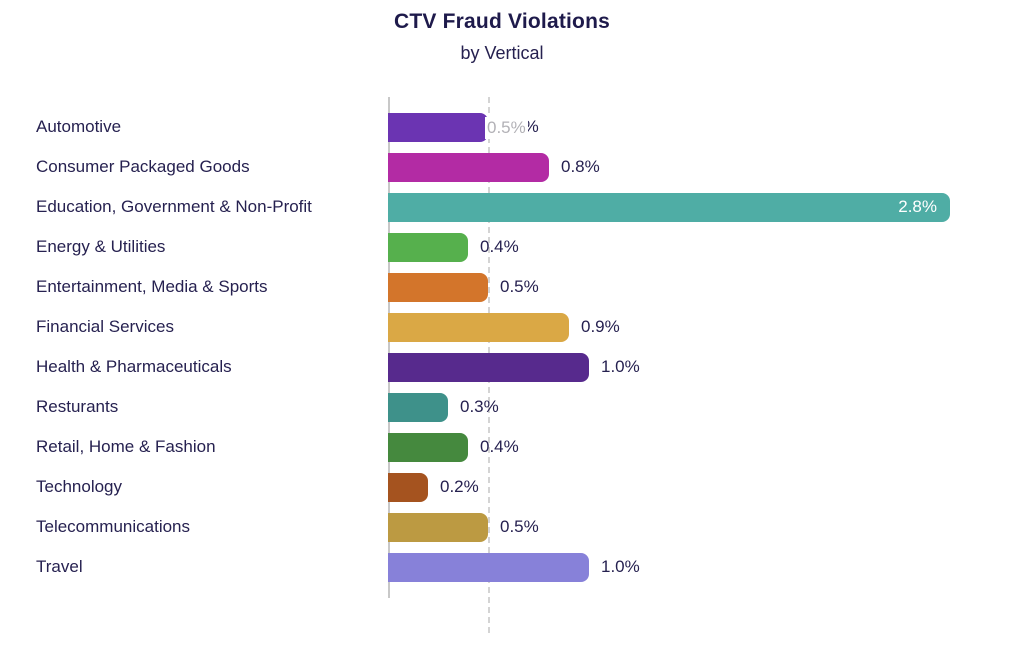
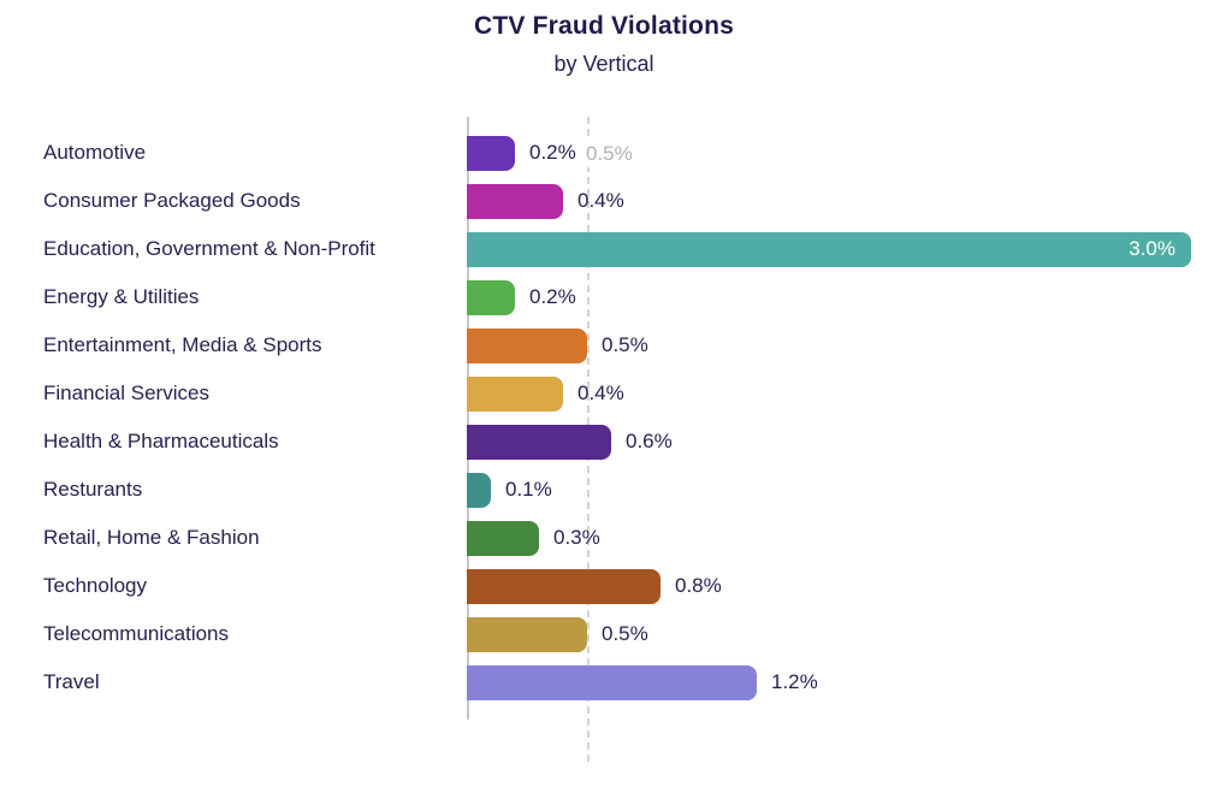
Automotive: 0.5% -> 0.2%
Consumer Packaged Goods: 0.8% -> 0.4%
Education, Government & Non-Profit: 2.8% -> 3.0%
Energy & Utilities: 0.4% -> 0.2%
Financial Services: 0.9% -> 0.4%
Health & Pharmaceuticals: 1.0% -> 0.6%
Resturants: 0.3% -> 0.1%
Retail, Home & Fashion: 0.4% -> 0.3%
Technology: 0.2% -> 0.8%
Travel: 1.0% -> 1.2%
